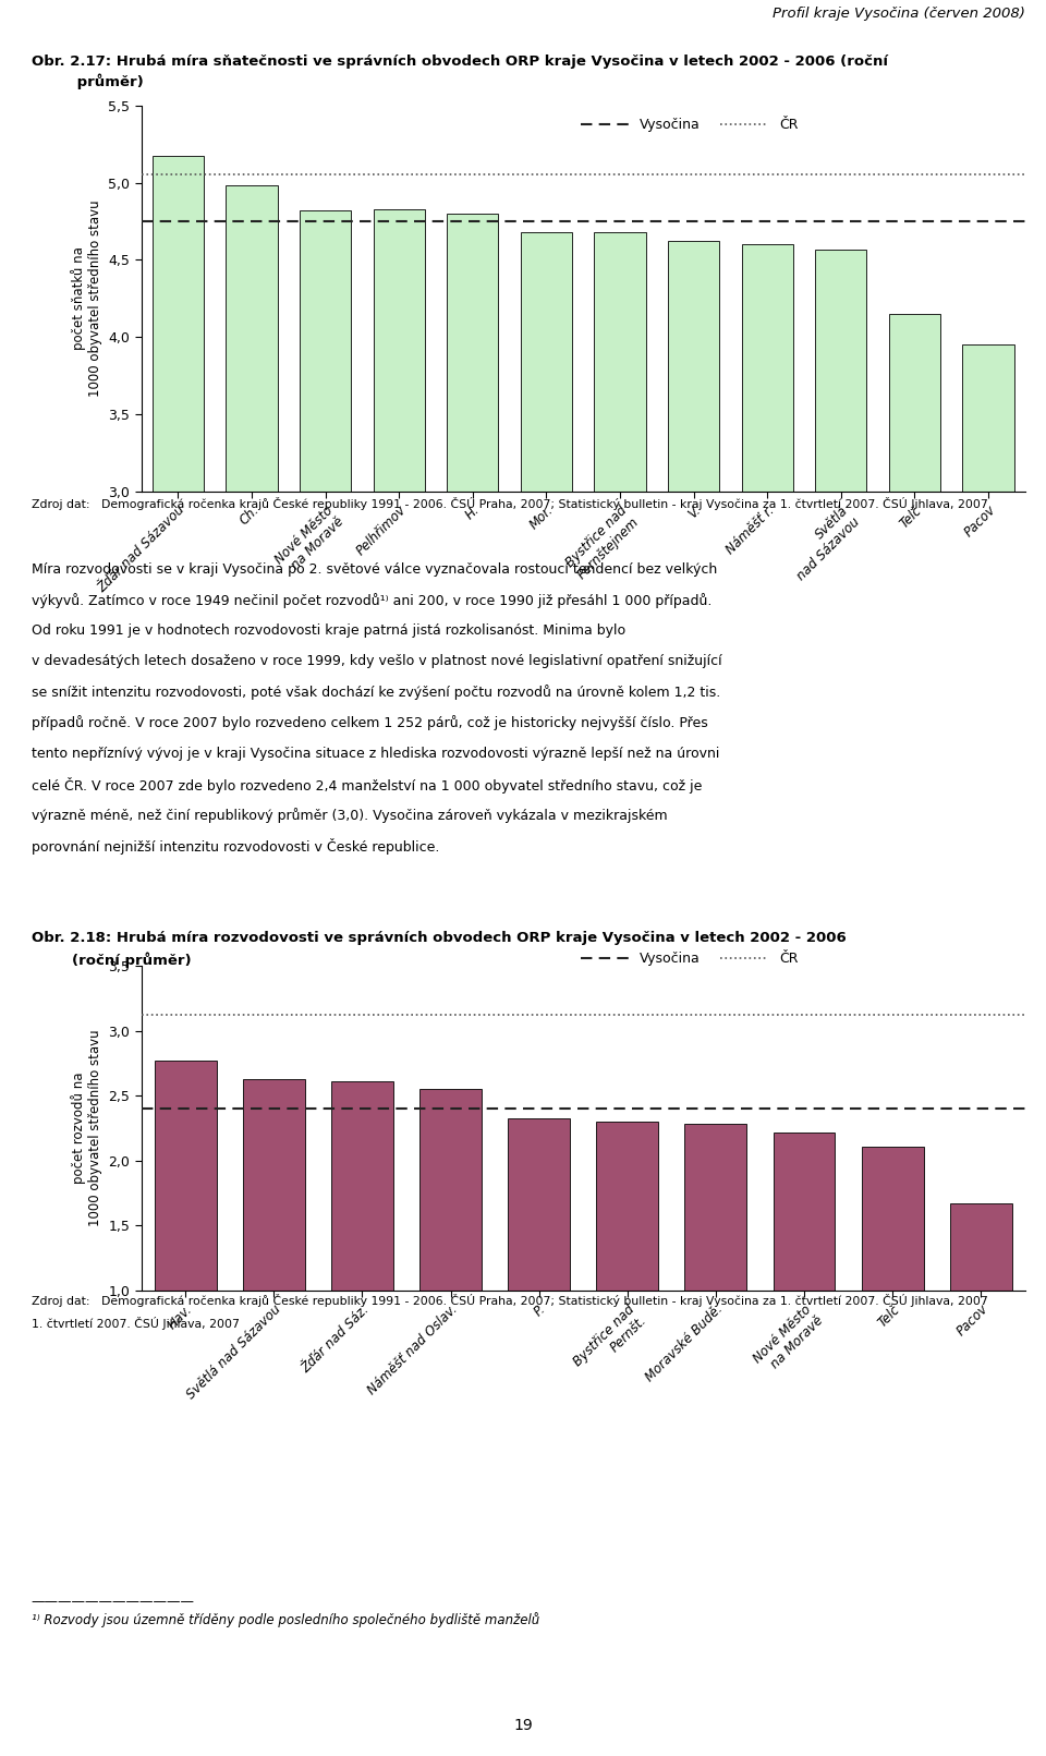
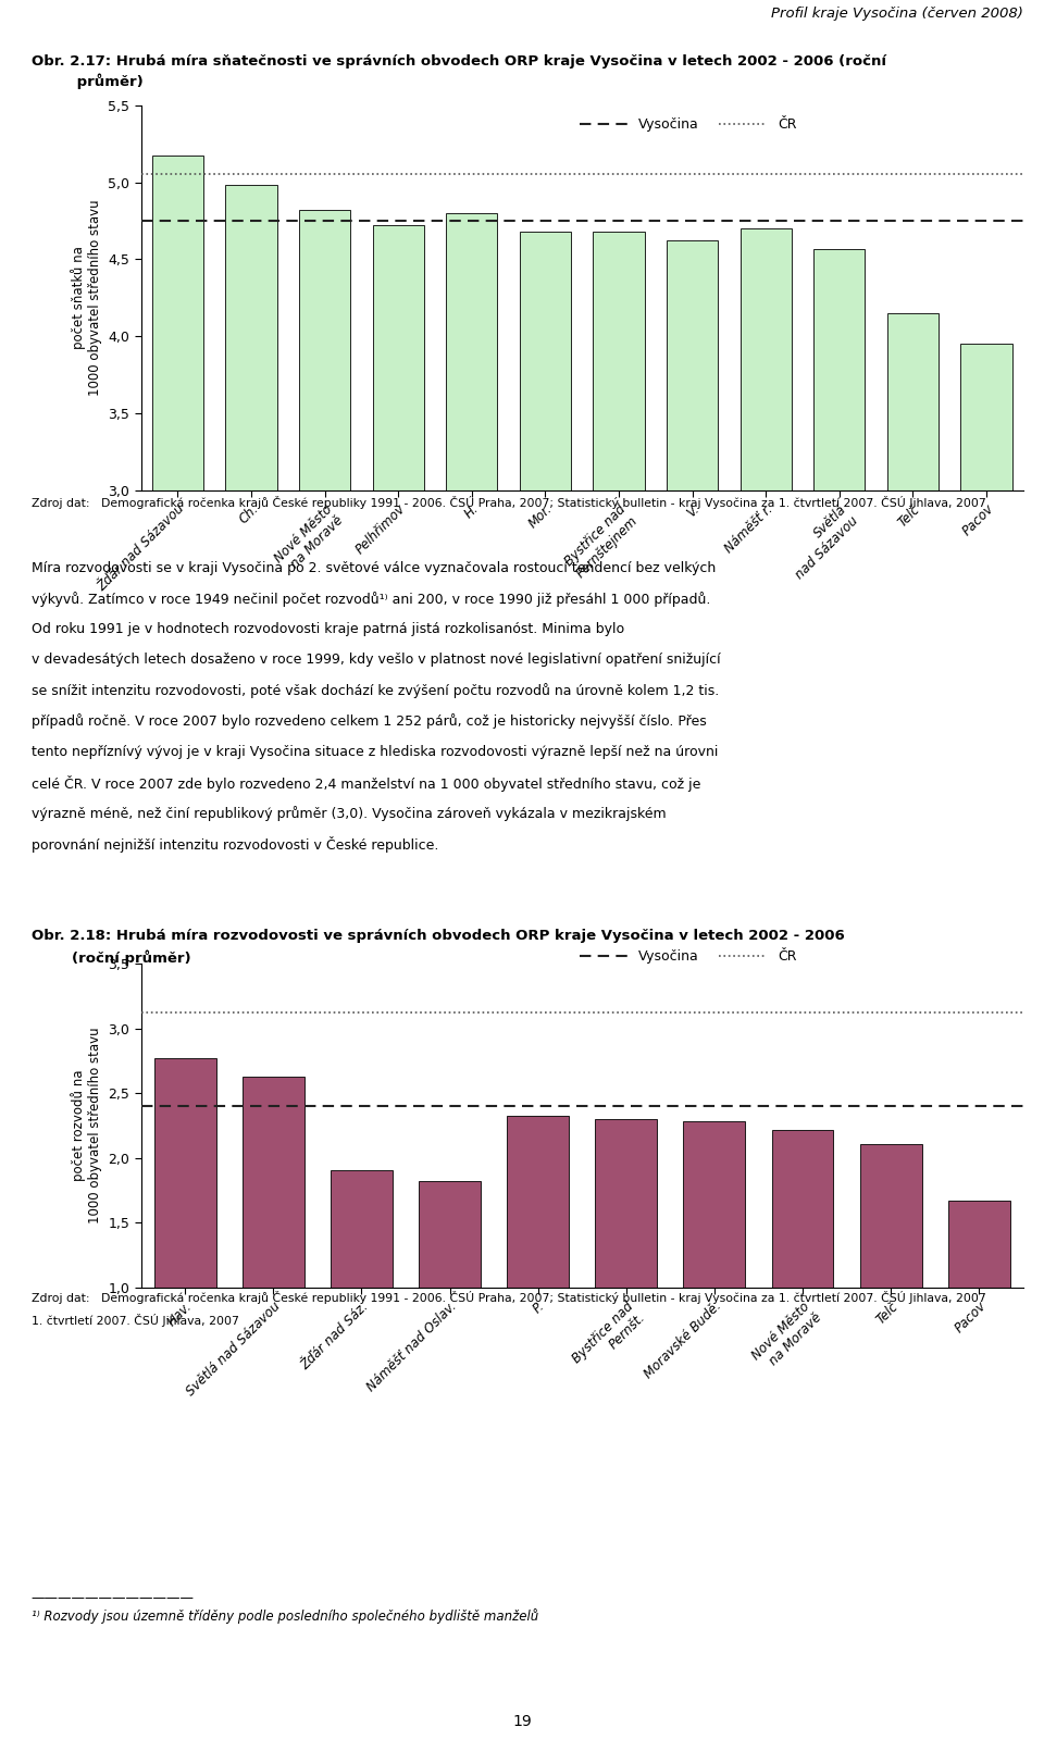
Pelhřimov: 4,83 -> 4,72
Náměšť r.: 4,60 -> 4,70
Žďár nad Sáz.: 2,61 -> 1,91
Náměšť nad Oslav.: 2,55 -> 1,82
